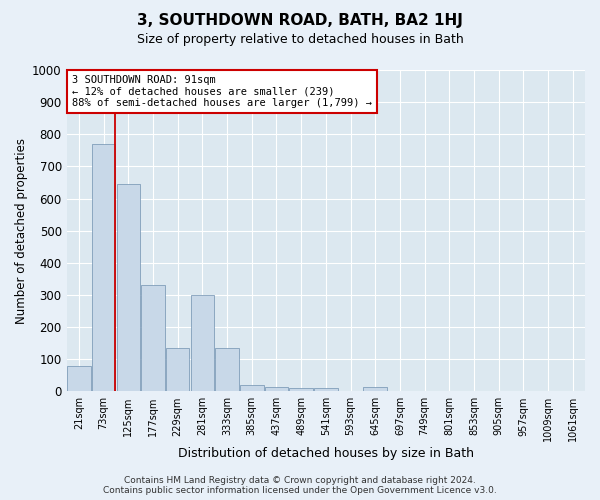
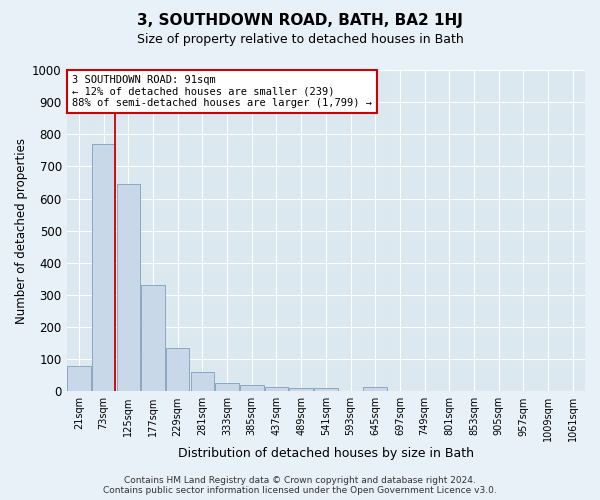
281sqm: 300 -> 60
333sqm: 135 -> 25
